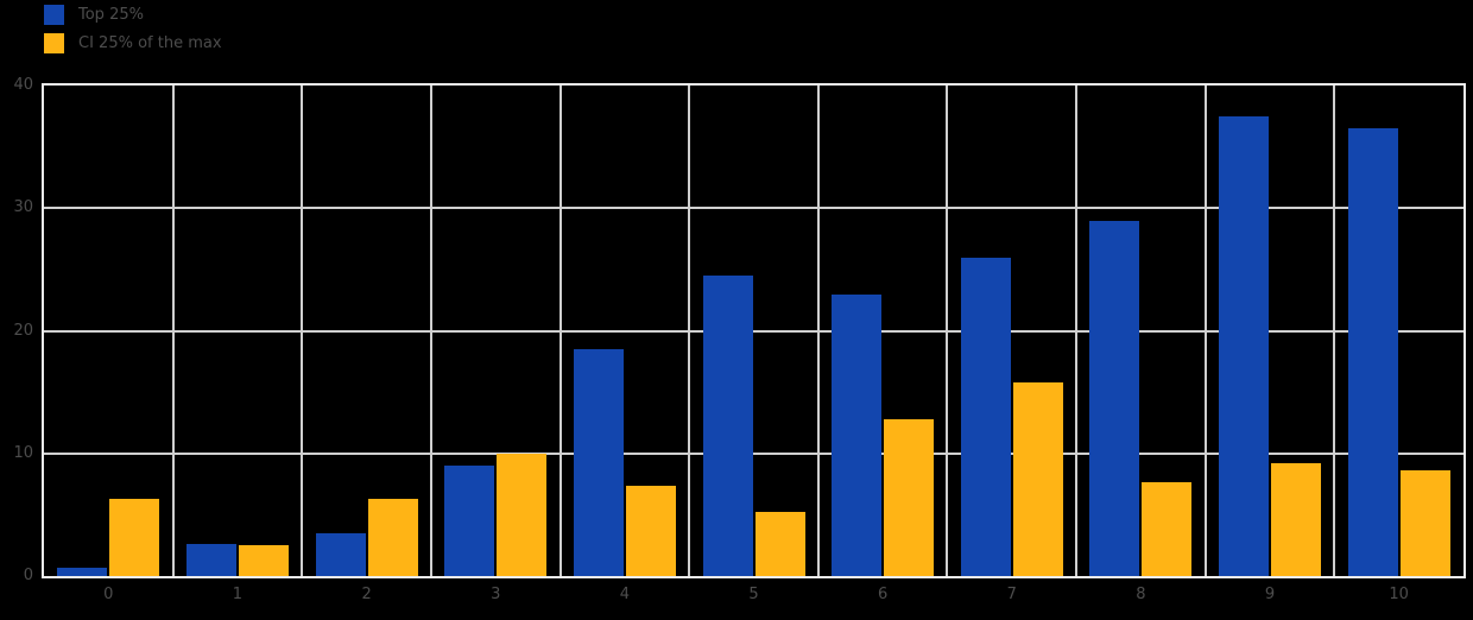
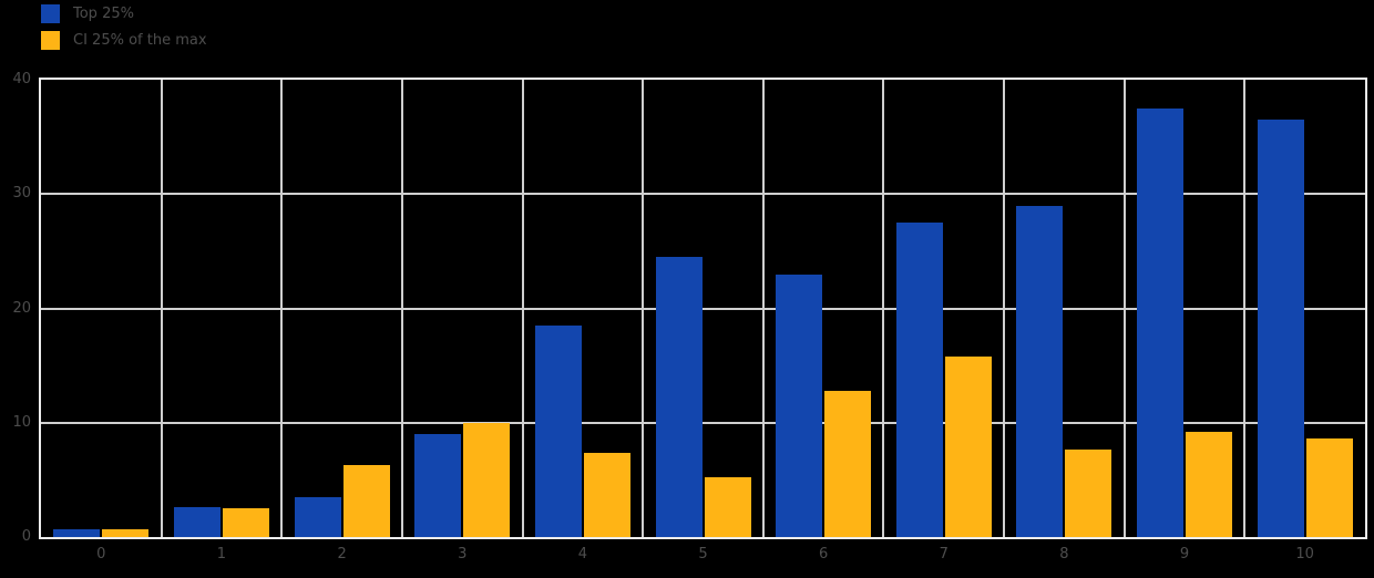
CI 25% of the max/0: 6.3 -> 0.7
Top 25%/7: 26.0 -> 27.5
